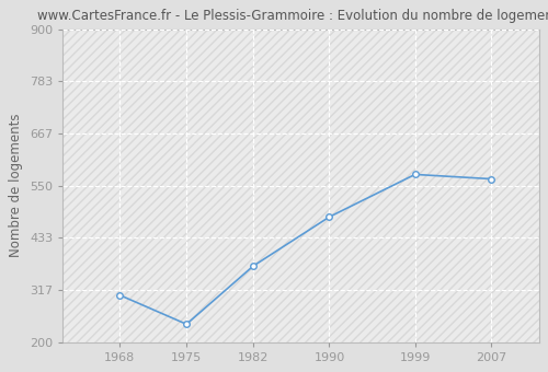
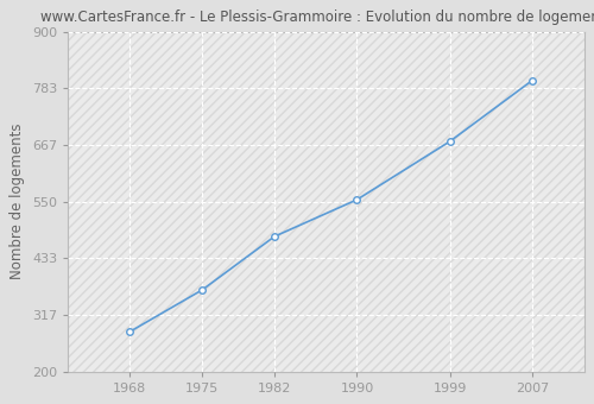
1968: 305 -> 282
1975: 240 -> 368
1982: 370 -> 478
1990: 480 -> 554
1999: 575 -> 674
2007: 565 -> 800
